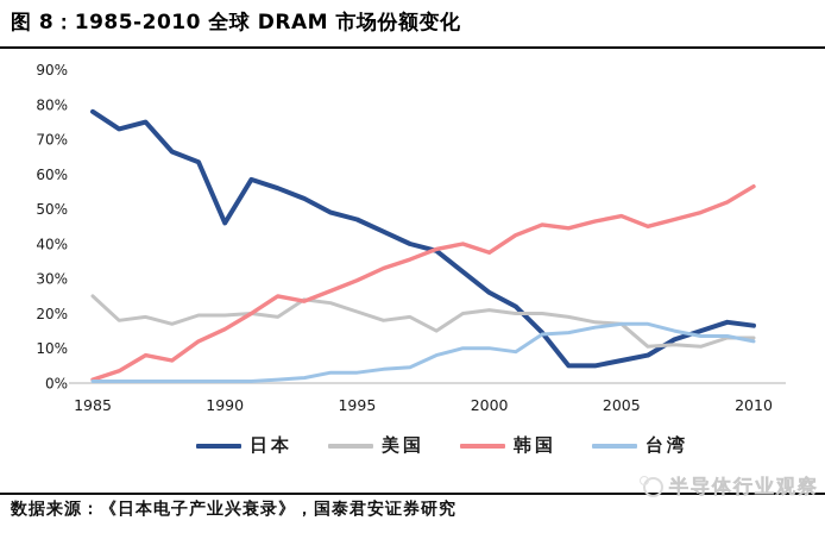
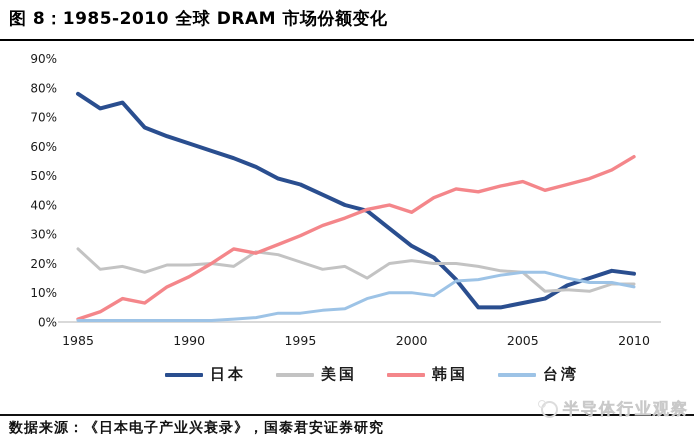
日本/1990: 46% -> 61%
